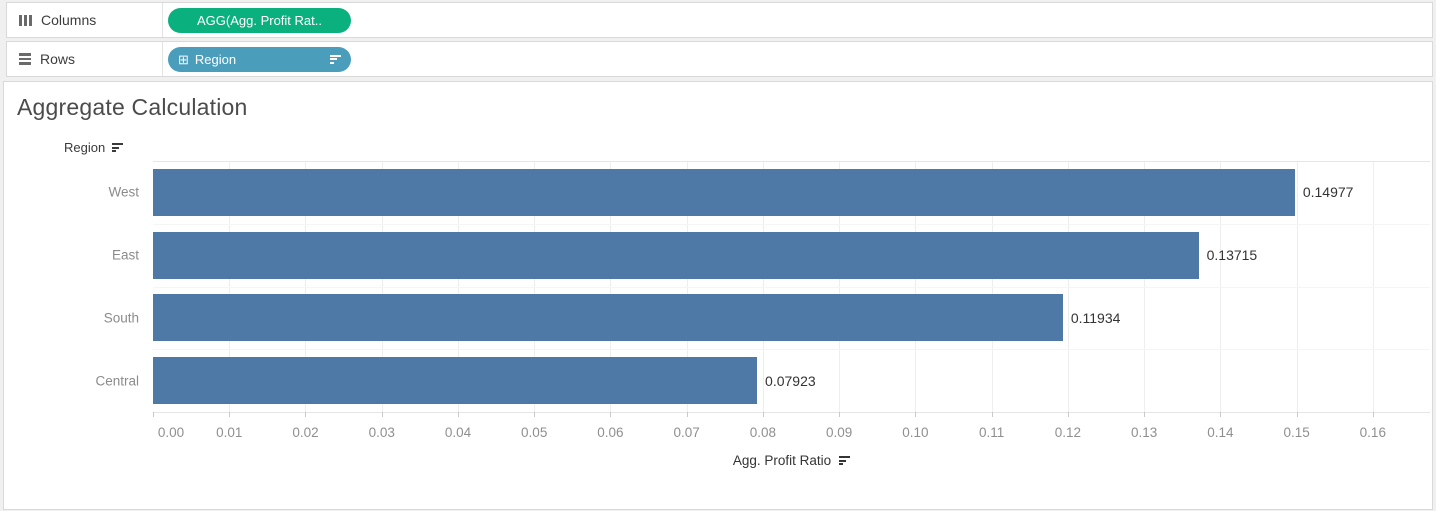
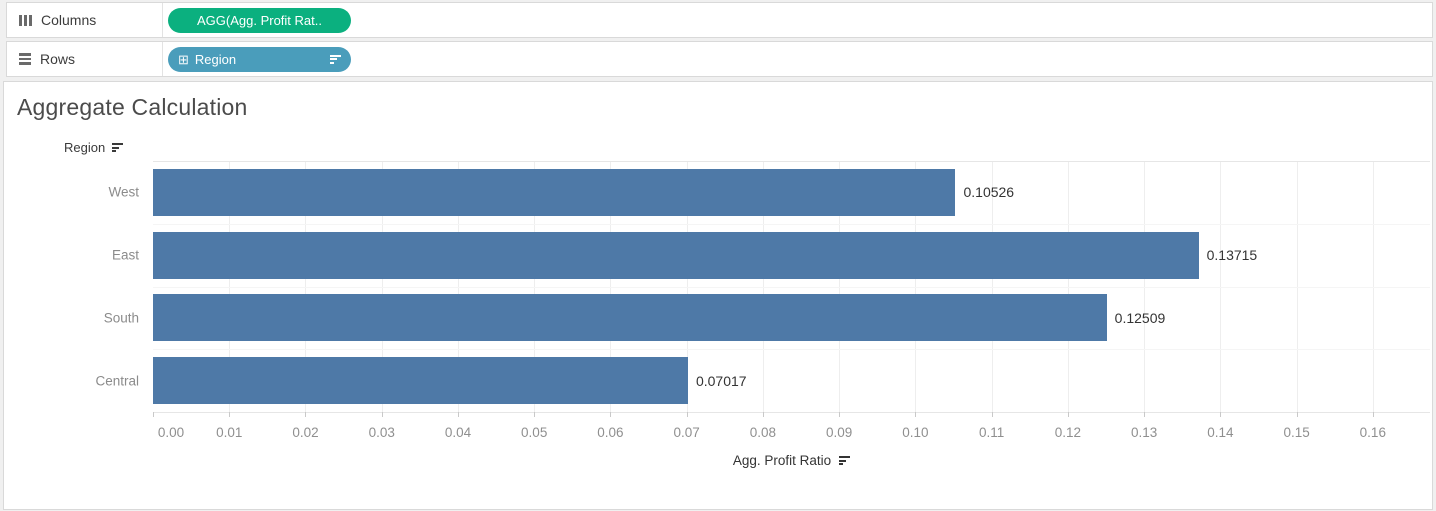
West: 0.14977 -> 0.10526
South: 0.11934 -> 0.12509
Central: 0.07923 -> 0.07017
